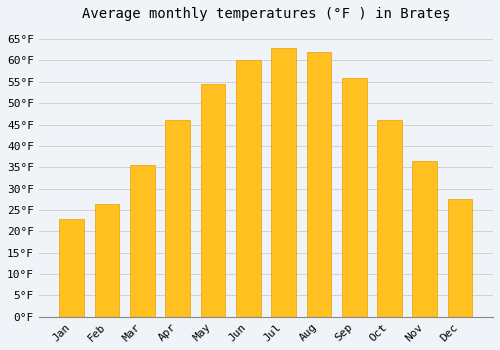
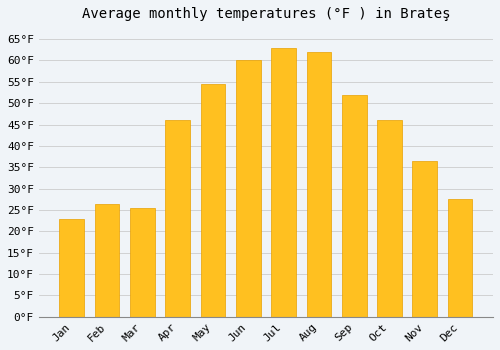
Mar: 35.5°F -> 25.5°F
Sep: 56.0°F -> 52.0°F
